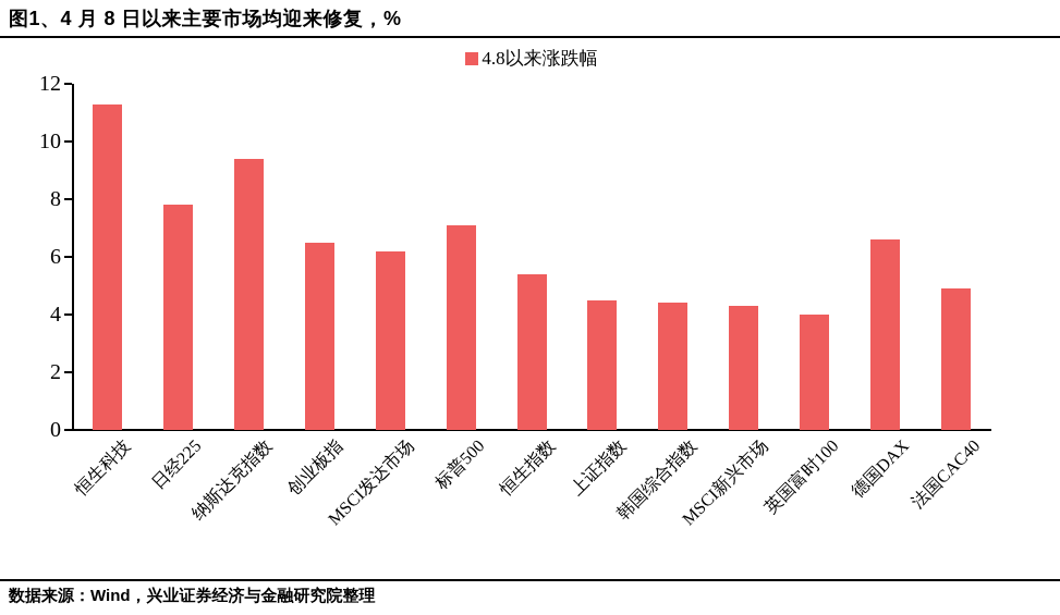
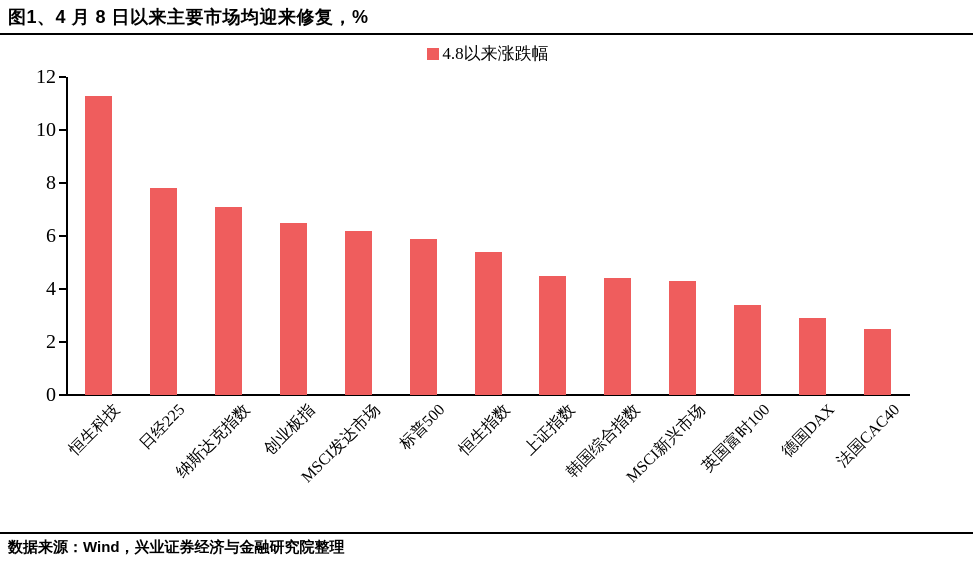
纳斯达克指数: 9.4 -> 7.1
标普500: 7.1 -> 5.9
英国富时100: 4.0 -> 3.4
德国DAX: 6.6 -> 2.9
法国CAC40: 4.9 -> 2.5
